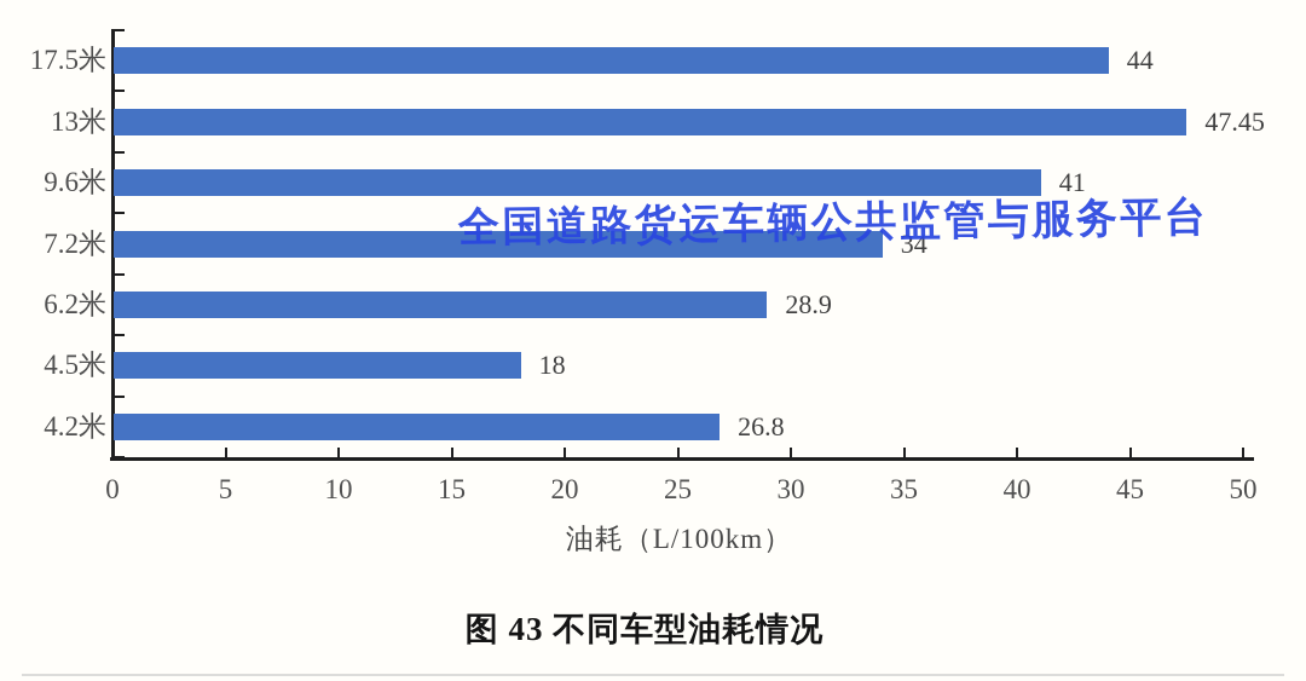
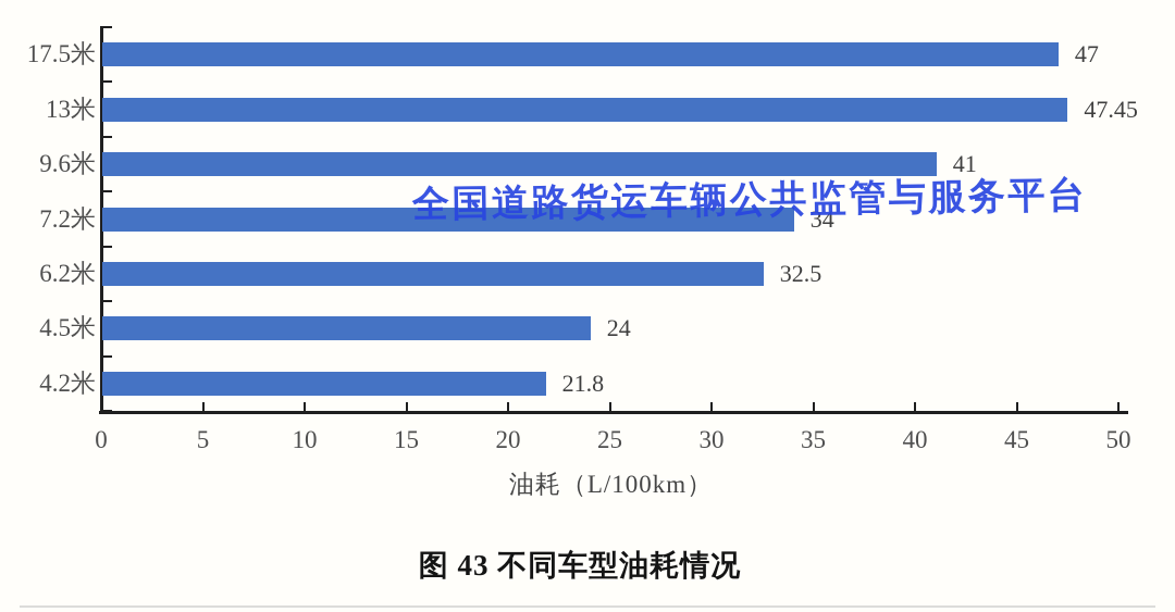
17.5米: 44 -> 47
6.2米: 28.9 -> 32.5
4.5米: 18 -> 24
4.2米: 26.8 -> 21.8
